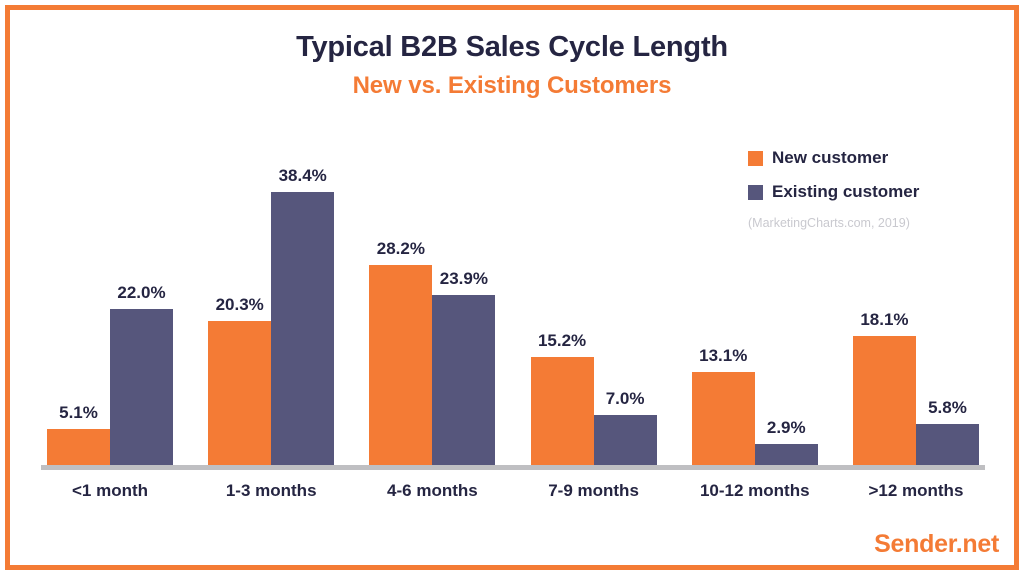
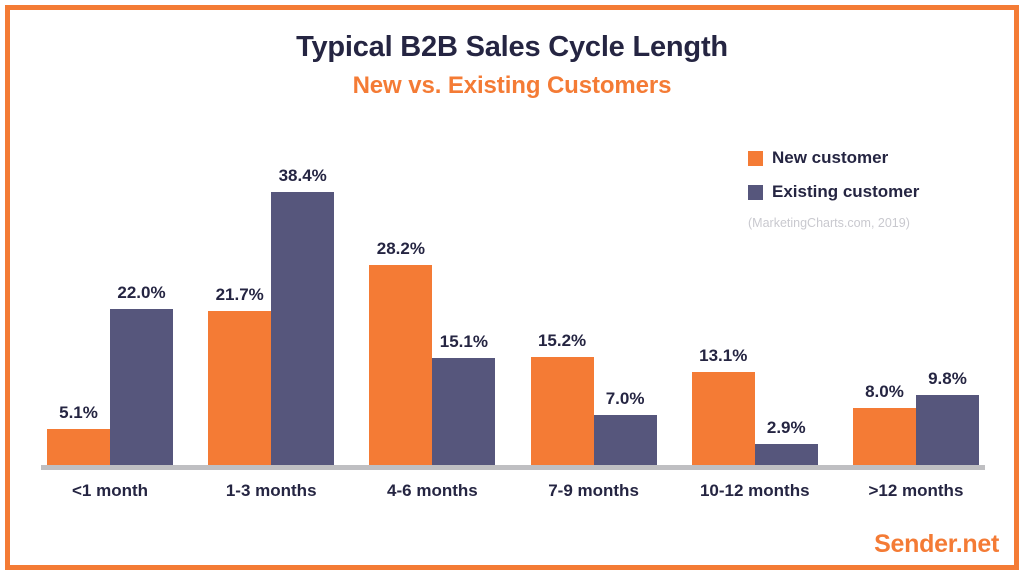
New customer/1-3 months: 20.3% -> 21.7%
Existing customer/4-6 months: 23.9% -> 15.1%
New customer/>12 months: 18.1% -> 8.0%
Existing customer/>12 months: 5.8% -> 9.8%
